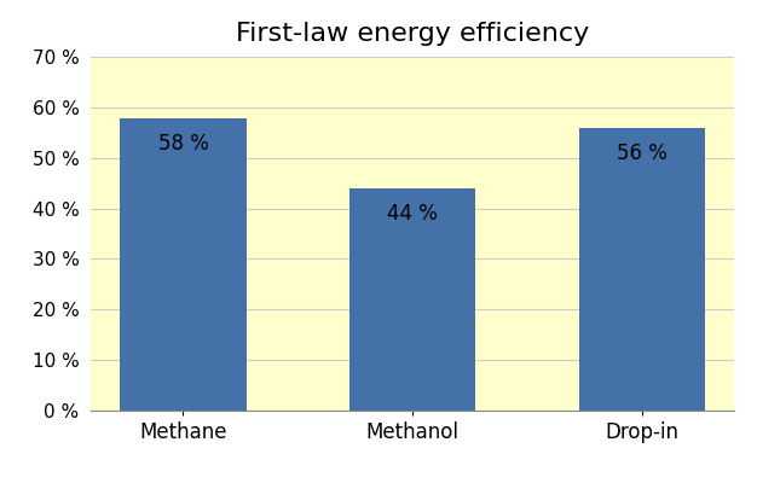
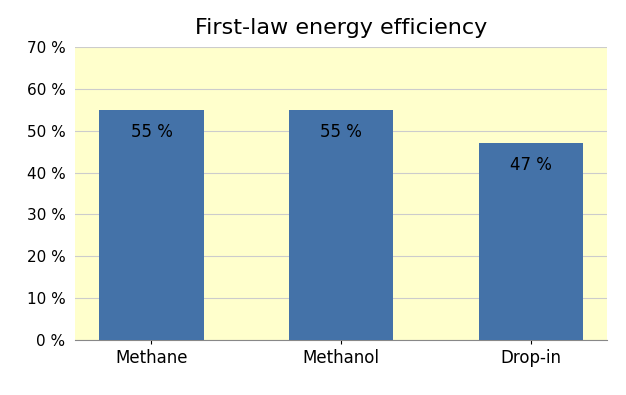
Methane: 58 -> 55
Methanol: 44 -> 55
Drop-in: 56 -> 47
